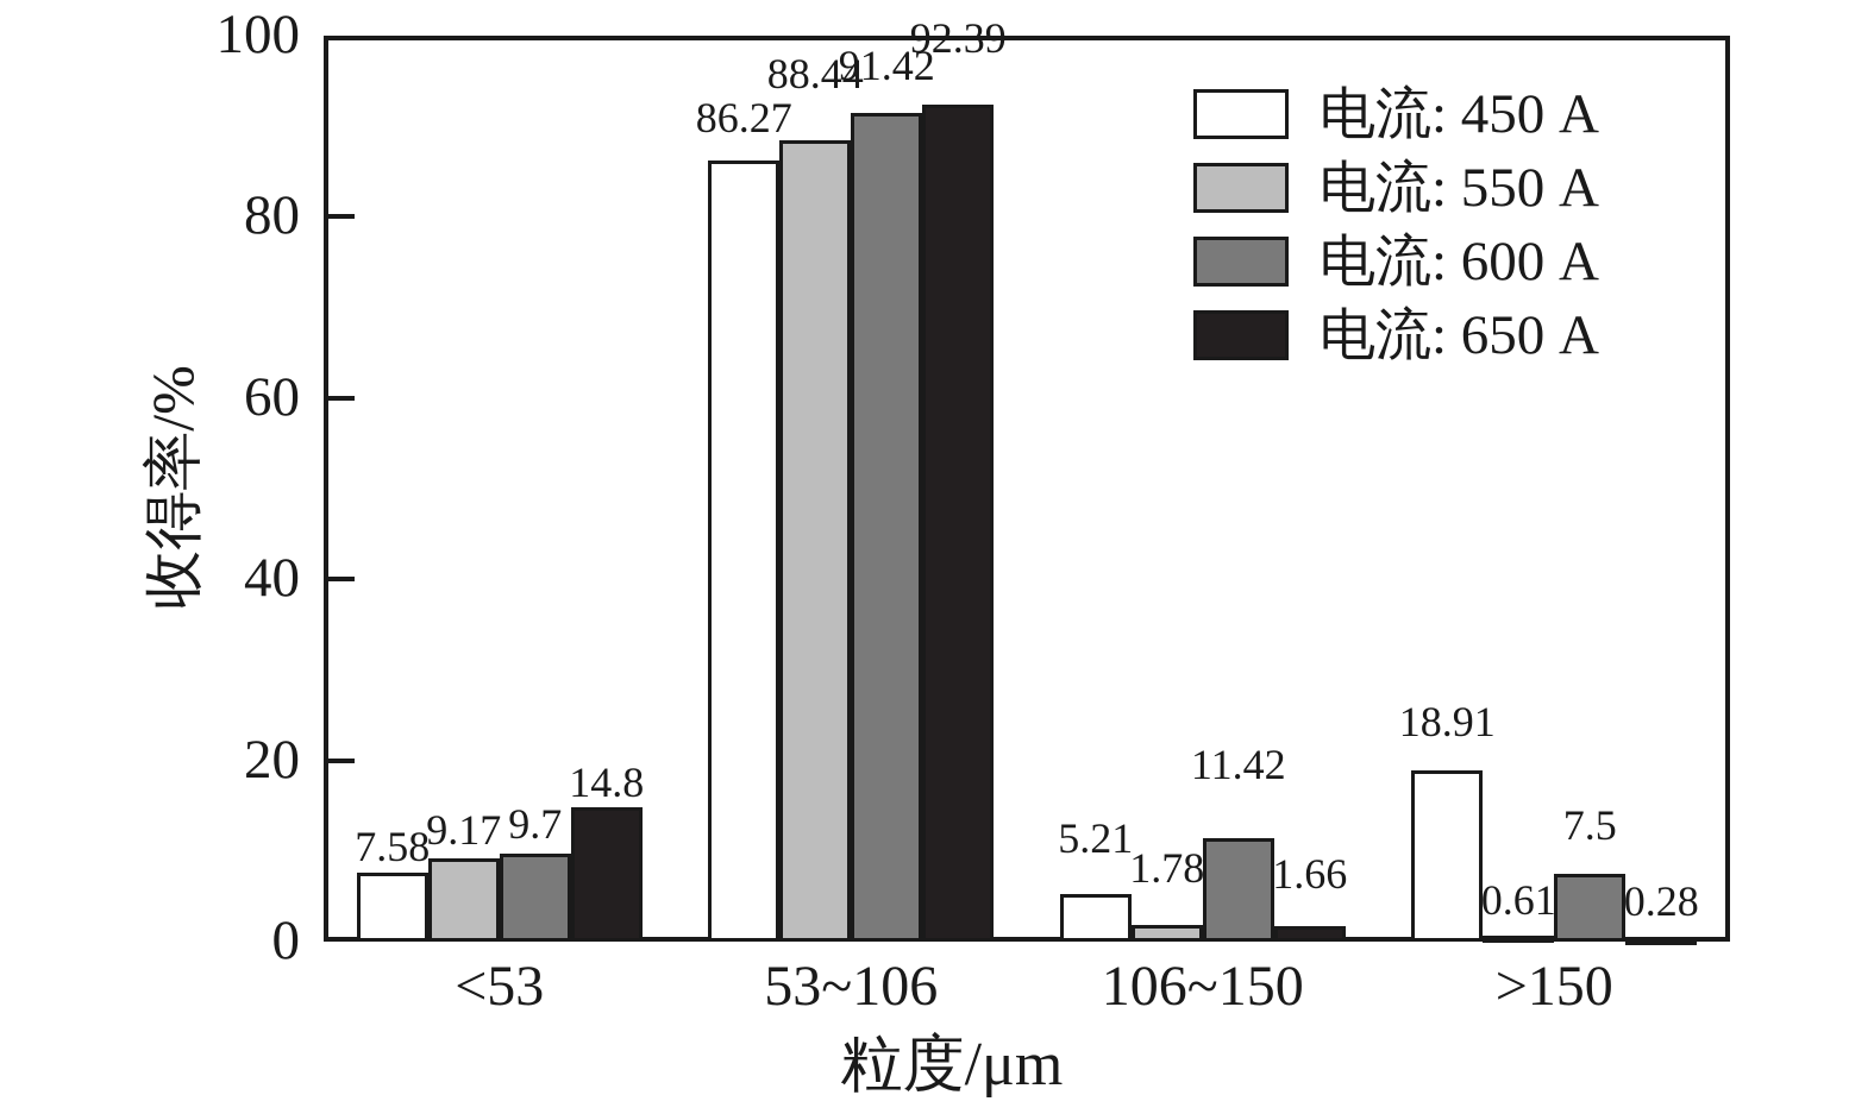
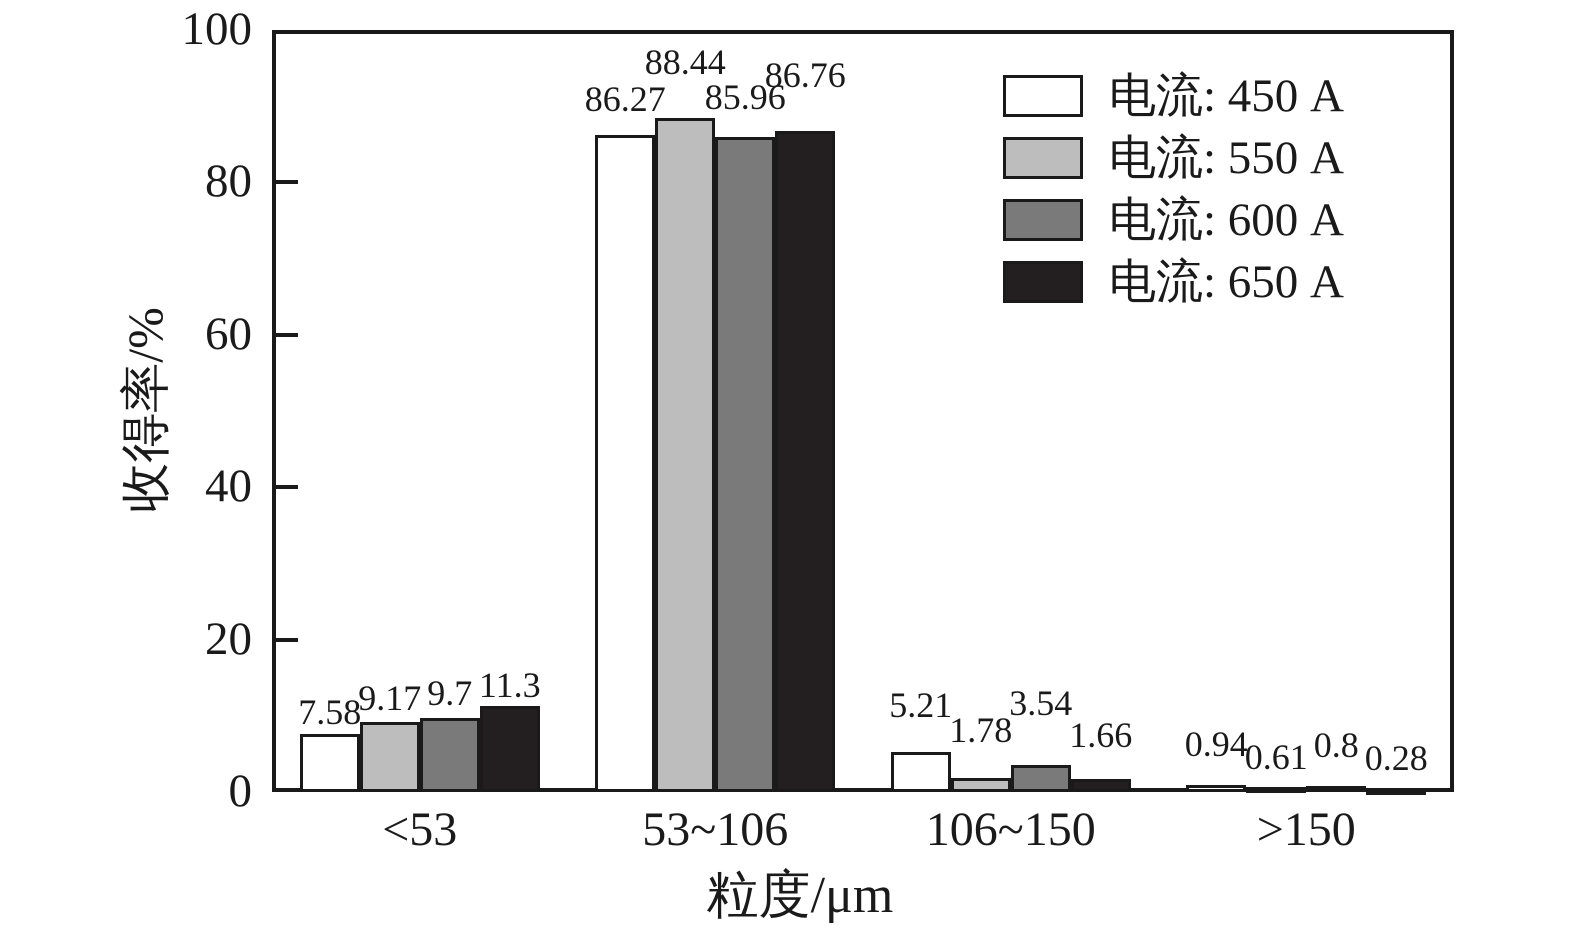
电流: 650 A/<53: 14.8 -> 11.3
电流: 600 A/53~106: 91.42 -> 85.96
电流: 650 A/53~106: 92.39 -> 86.76
电流: 600 A/106~150: 11.42 -> 3.54
电流: 450 A/>150: 18.91 -> 0.94
电流: 600 A/>150: 7.5 -> 0.8
